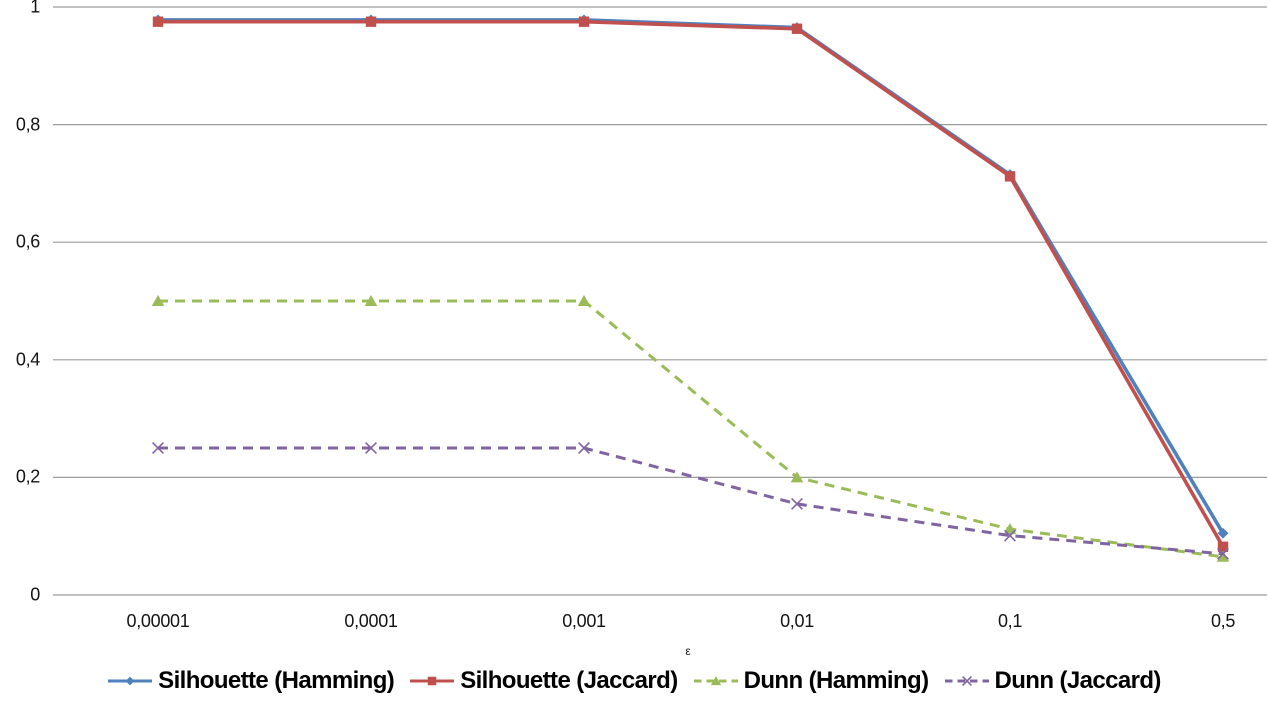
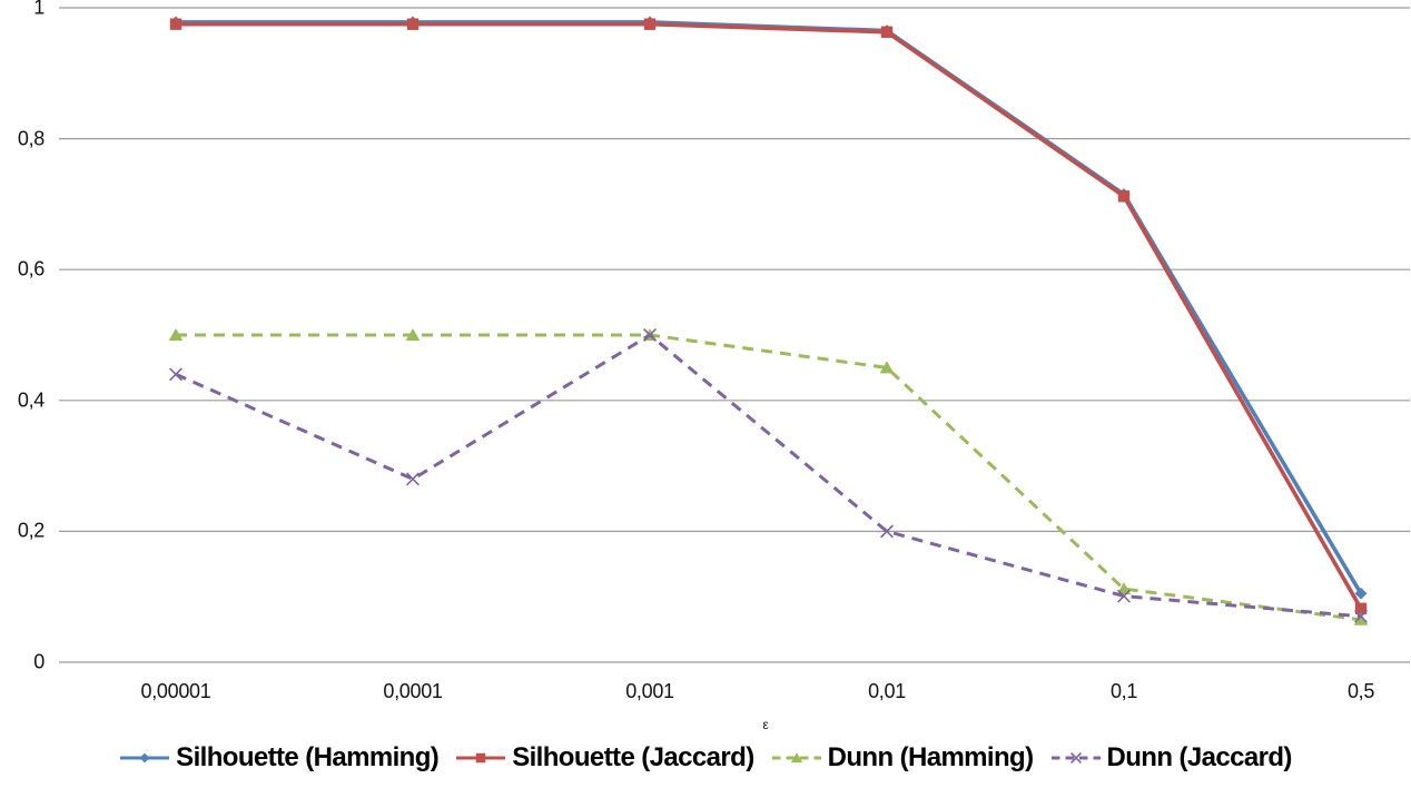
Dunn (Jaccard)/0,00001: 0,25 -> 0,44
Dunn (Jaccard)/0,0001: 0,25 -> 0,28
Dunn (Jaccard)/0,001: 0,25 -> 0,50
Dunn (Hamming)/0,01: 0,20 -> 0,45
Dunn (Jaccard)/0,01: 0,15 -> 0,20
